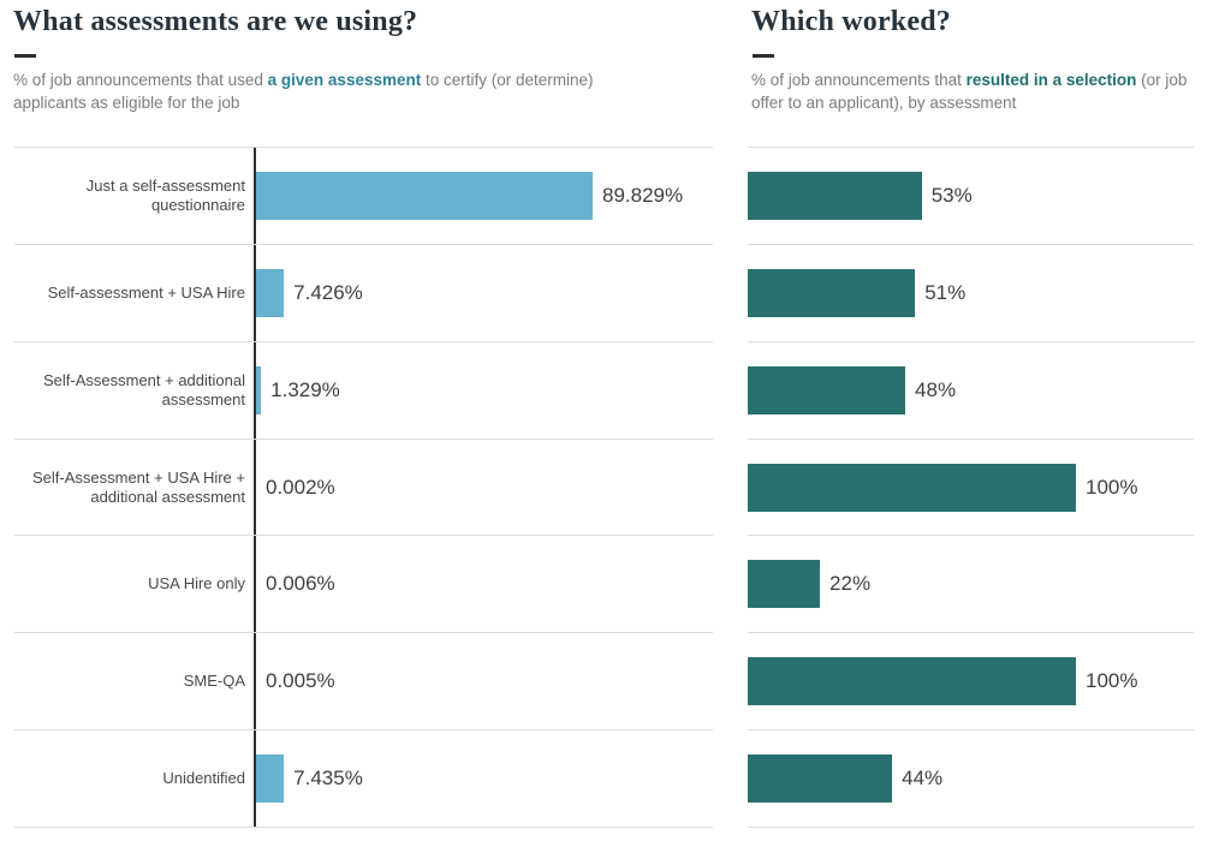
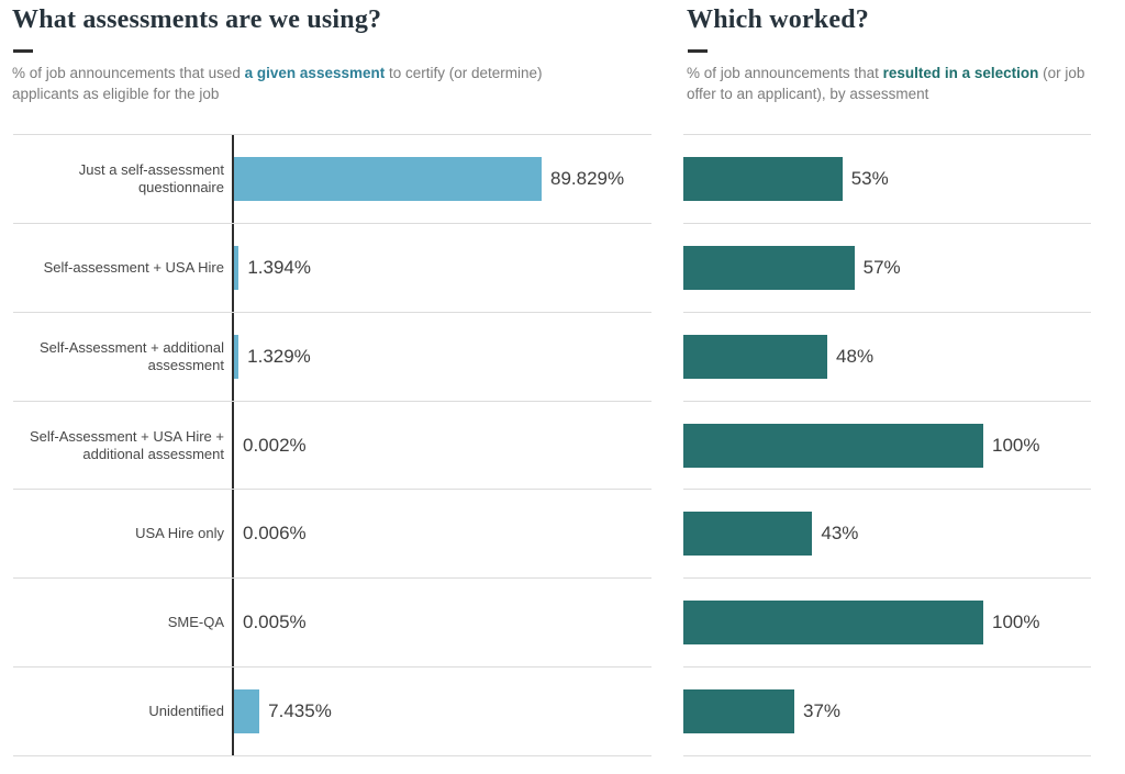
What assessments are we using?/Self-assessment + USA Hire: 7.426% -> 1.394%
Which worked?/Self-assessment + USA Hire: 51% -> 57%
Which worked?/USA Hire only: 22% -> 43%
Which worked?/Unidentified: 44% -> 37%
